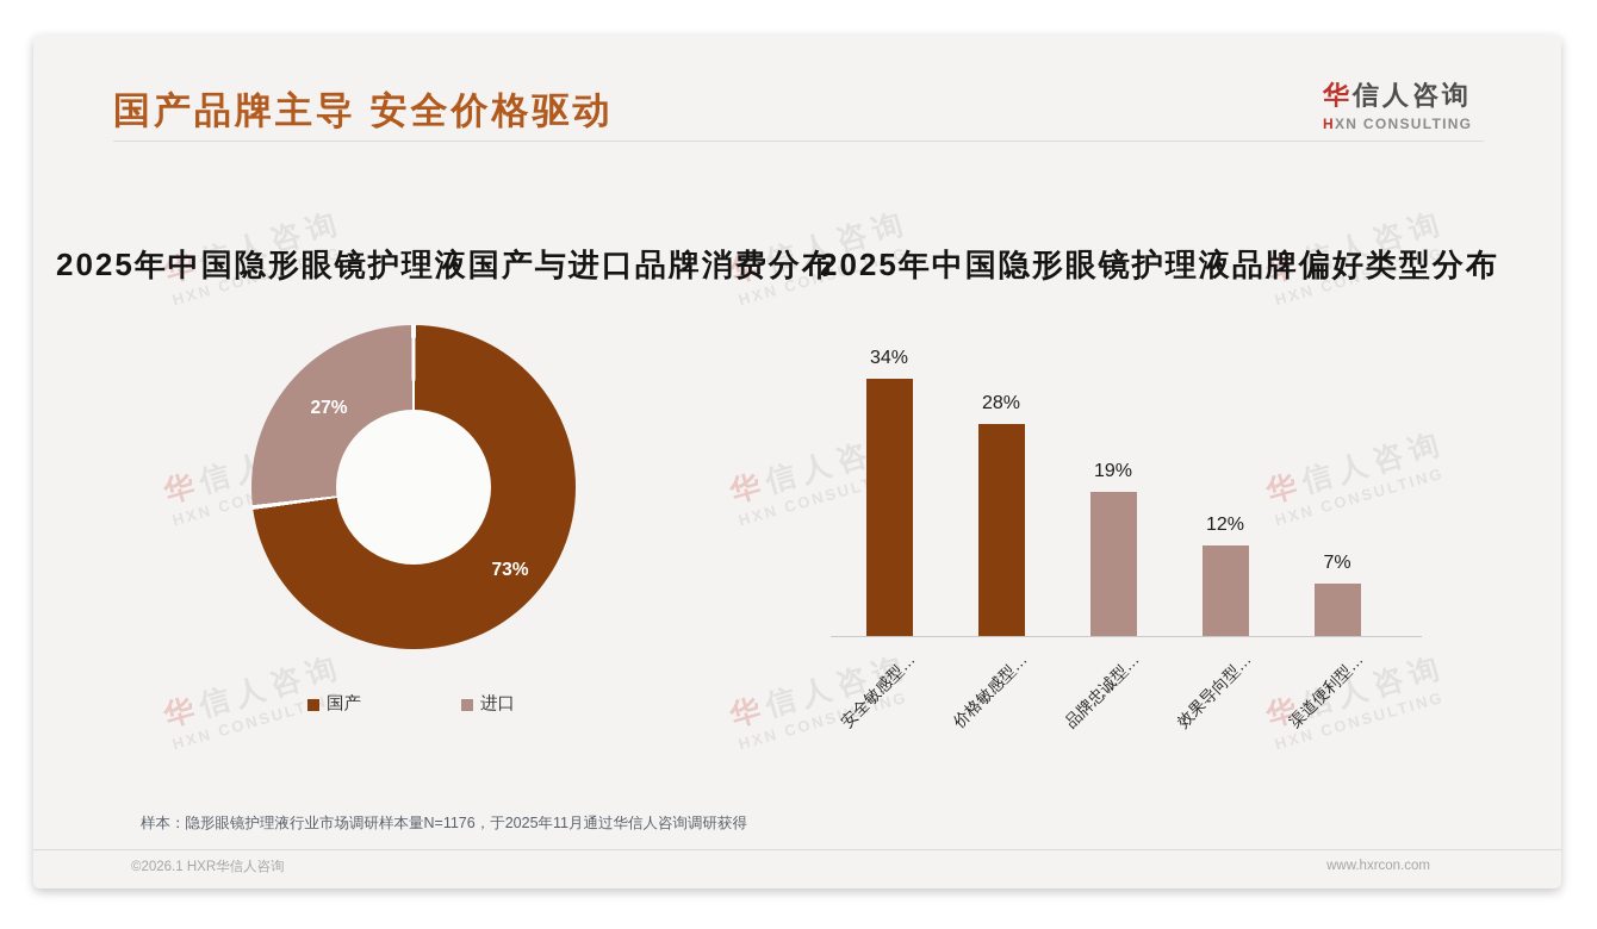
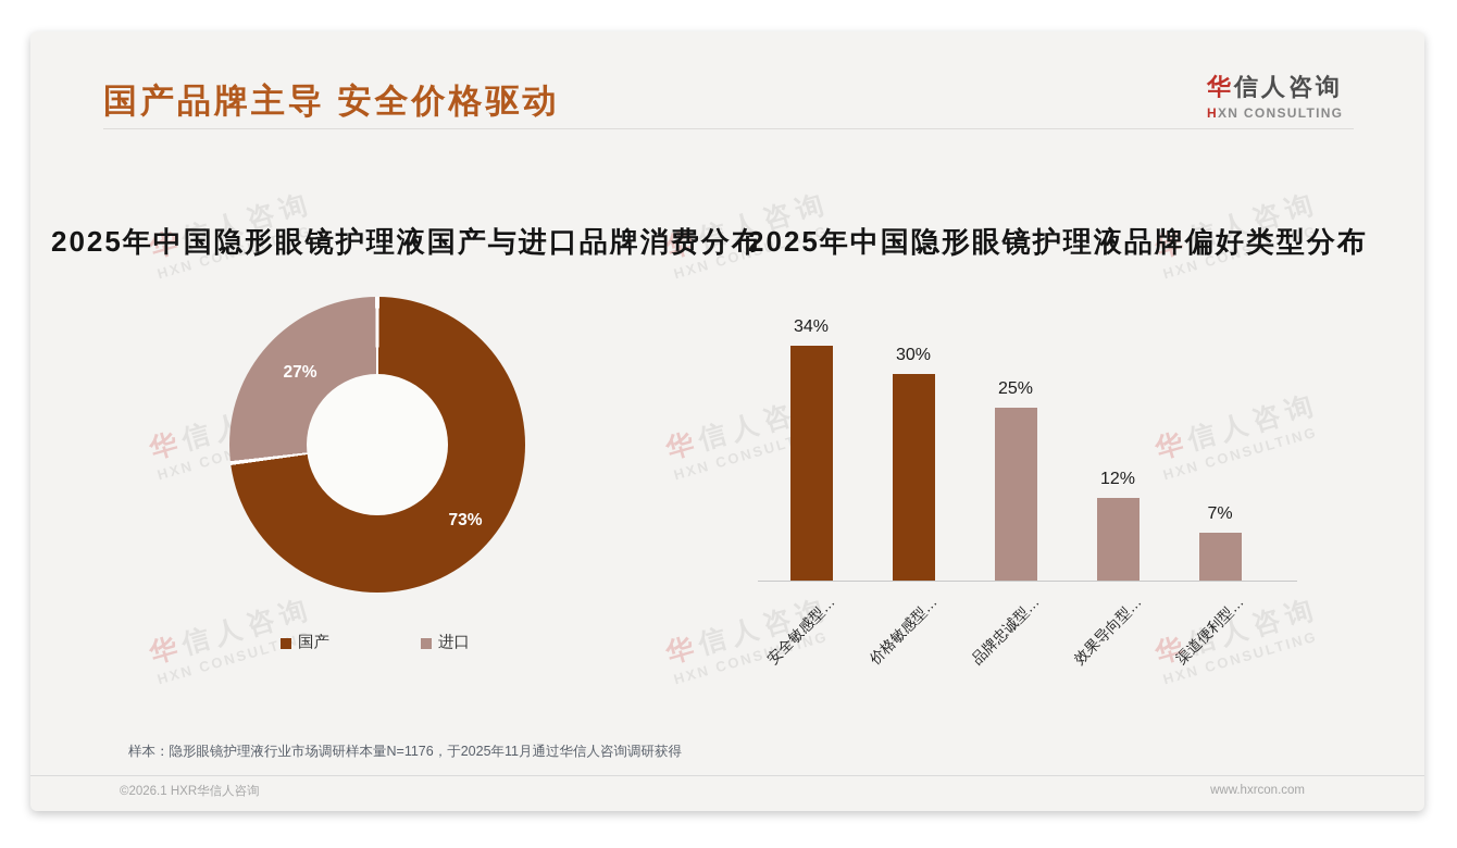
2025年中国隐形眼镜护理液品牌偏好类型分布/价格敏感型…: 28% -> 30%
2025年中国隐形眼镜护理液品牌偏好类型分布/品牌忠诚型…: 19% -> 25%
